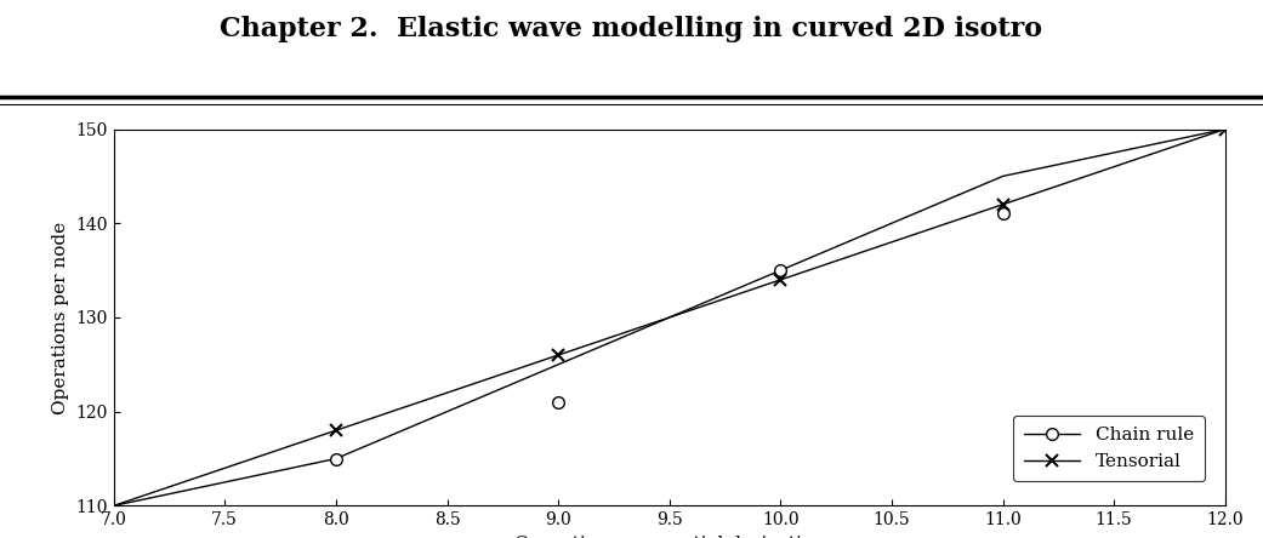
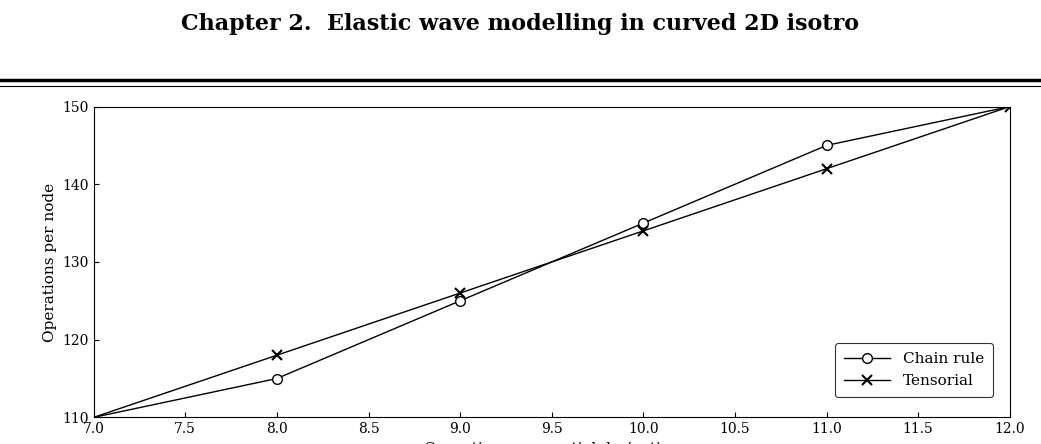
Chain rule/9.0: 121 -> 125
Chain rule/11.0: 141 -> 145
